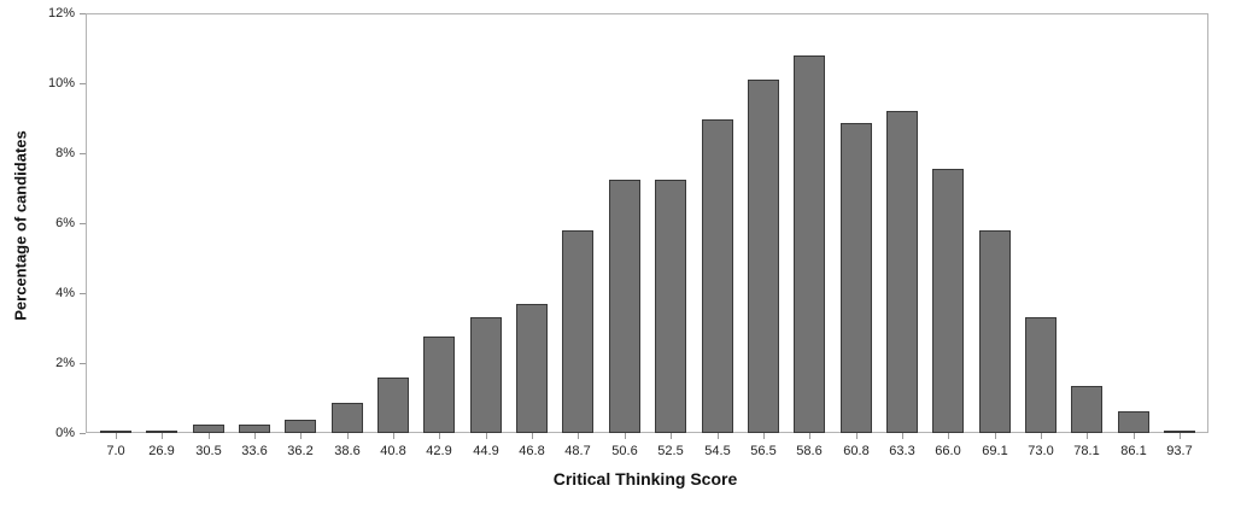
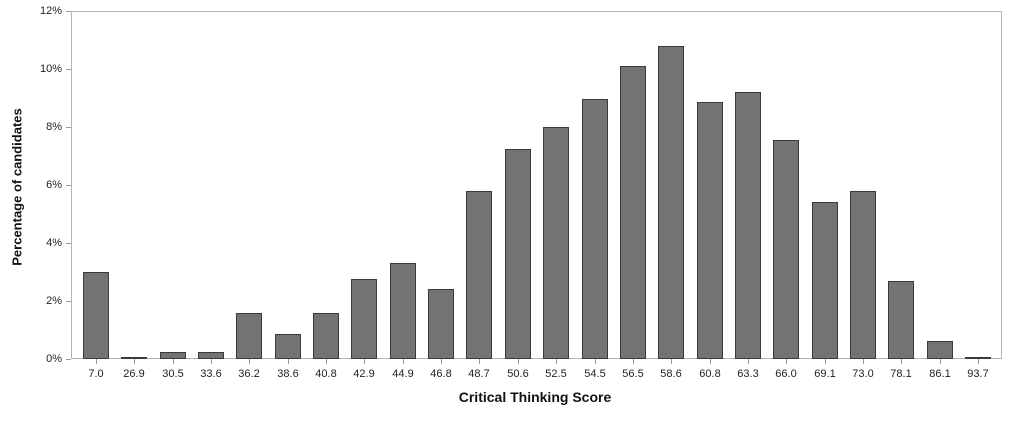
7.0: 0.1% -> 3.0%
36.2: 0.4% -> 1.6%
46.8: 3.7% -> 2.4%
52.5: 7.2% -> 8.0%
69.1: 5.8% -> 5.4%
73.0: 3.3% -> 5.8%
78.1: 1.4% -> 2.7%
